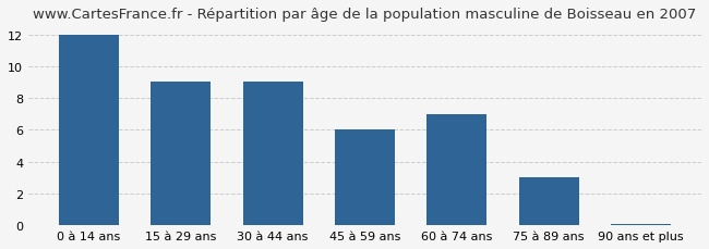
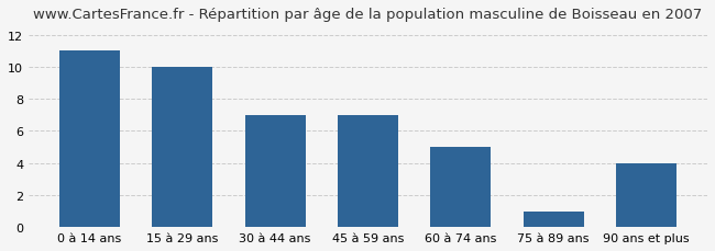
0 à 14 ans: 12.0 -> 11.0
15 à 29 ans: 9.0 -> 10.0
30 à 44 ans: 9.0 -> 7.0
45 à 59 ans: 6.0 -> 7.0
60 à 74 ans: 7.0 -> 5.0
75 à 89 ans: 3.0 -> 1.0
90 ans et plus: 0.1 -> 4.0
